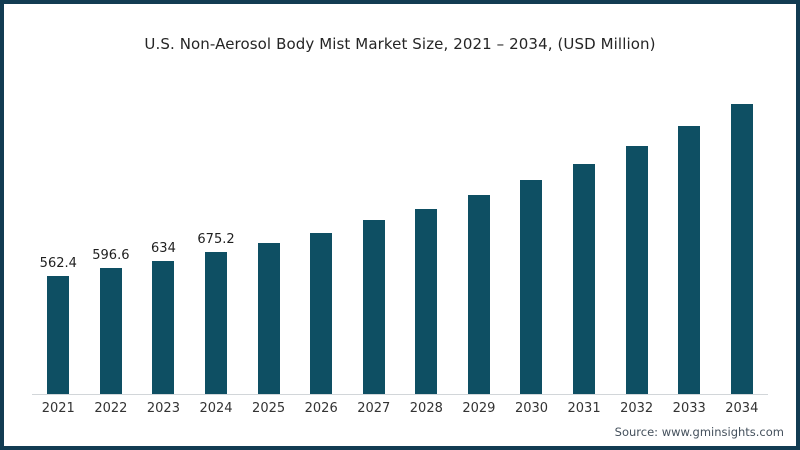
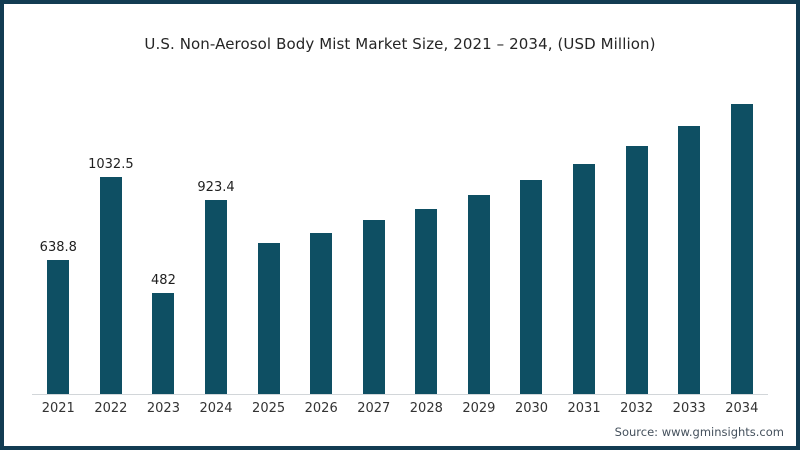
2021: 562.4 -> 638.8
2022: 596.6 -> 1032.5
2023: 634 -> 482
2024: 675.2 -> 923.4
